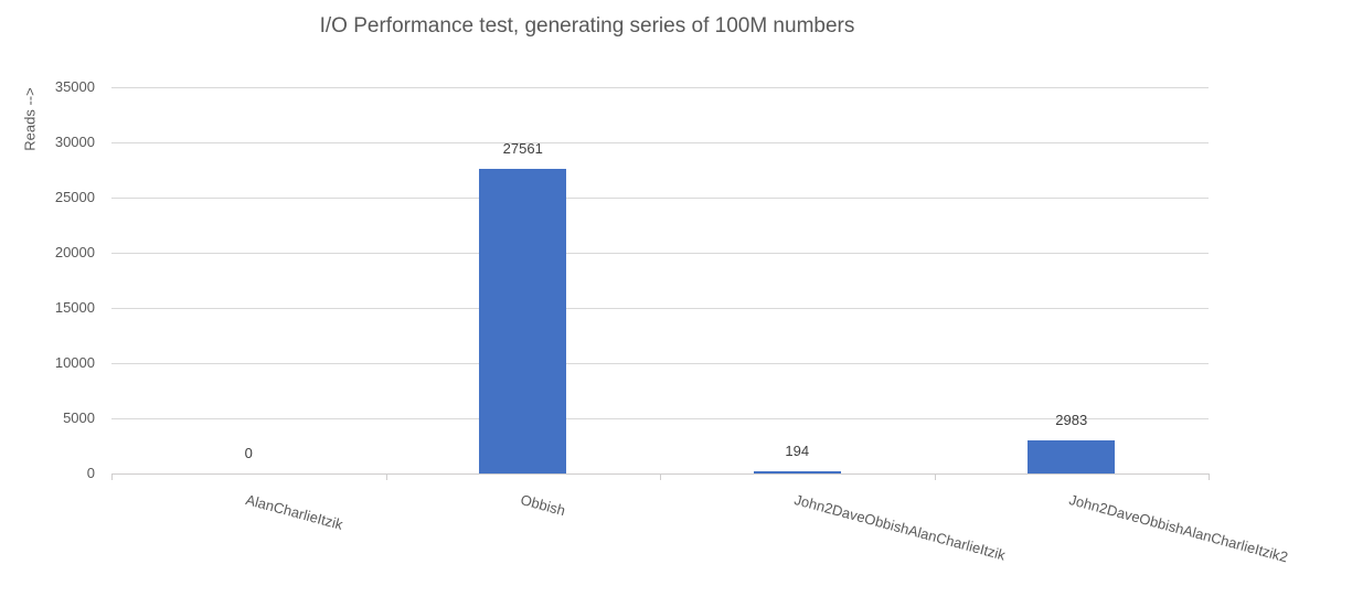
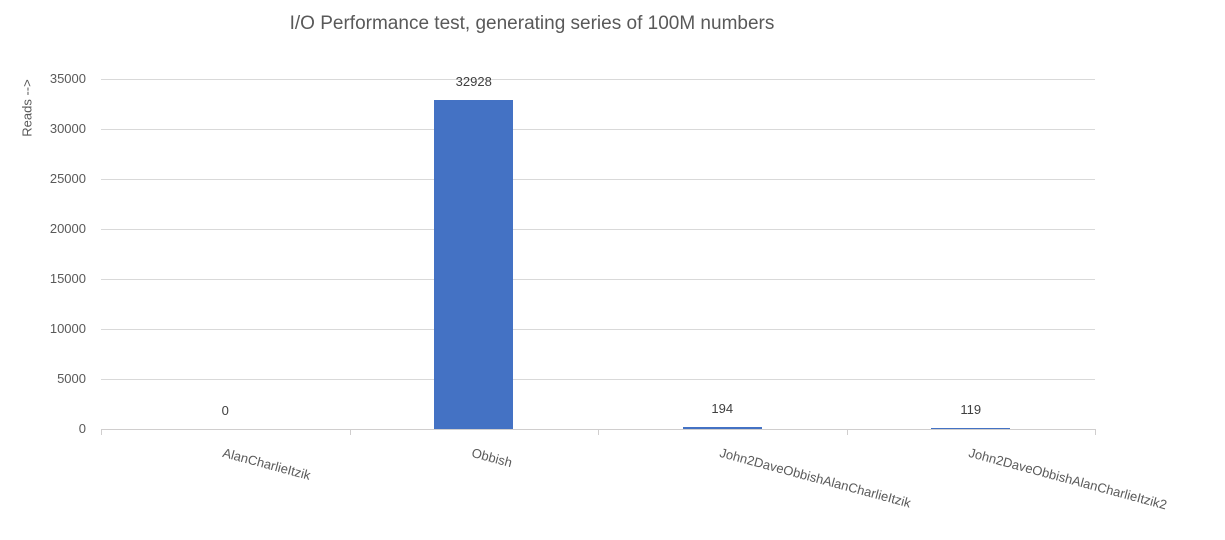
Obbish: 27561 -> 32928
John2DaveObbishAlanCharlieItzik2: 2983 -> 119
